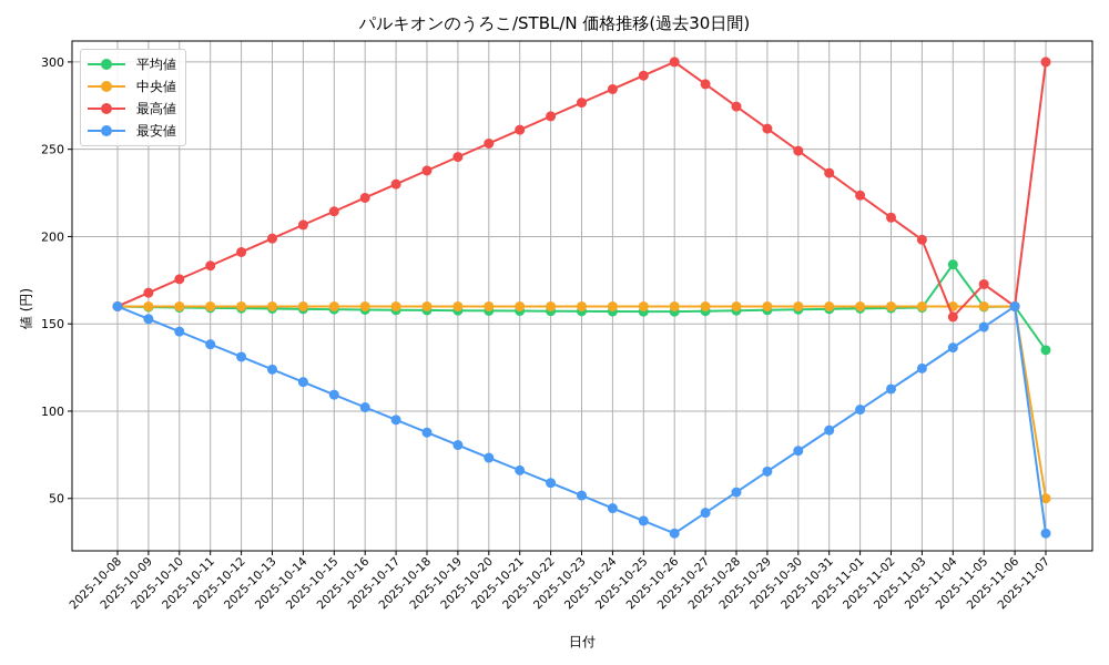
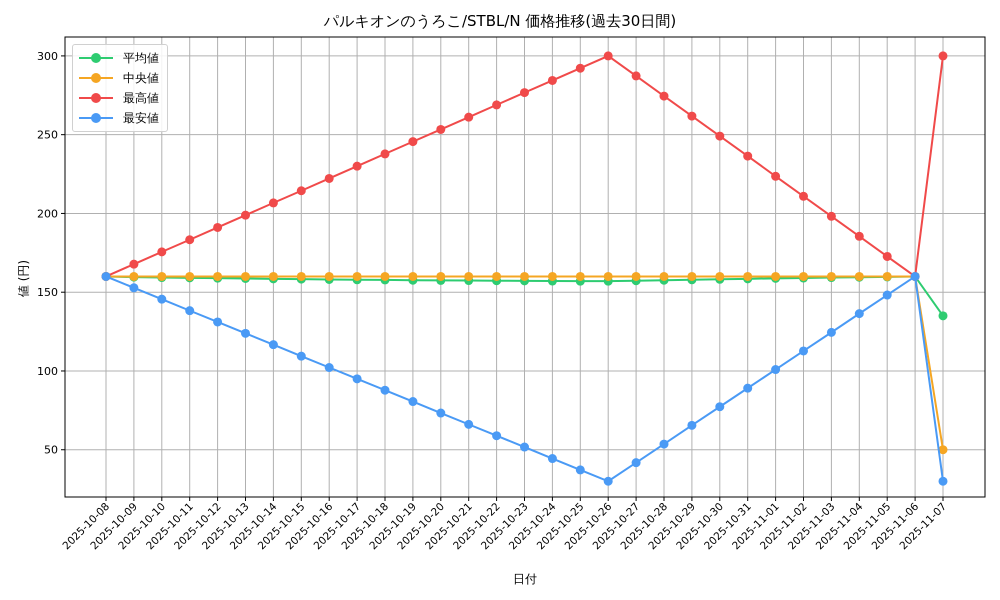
平均値/2025-11-04: 184 -> 160
最高値/2025-11-04: 154 -> 186
